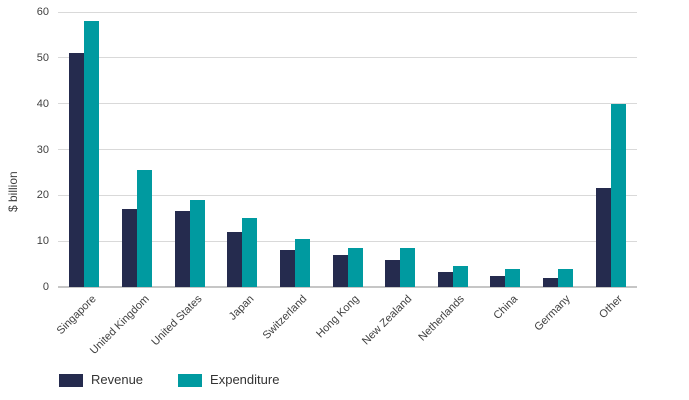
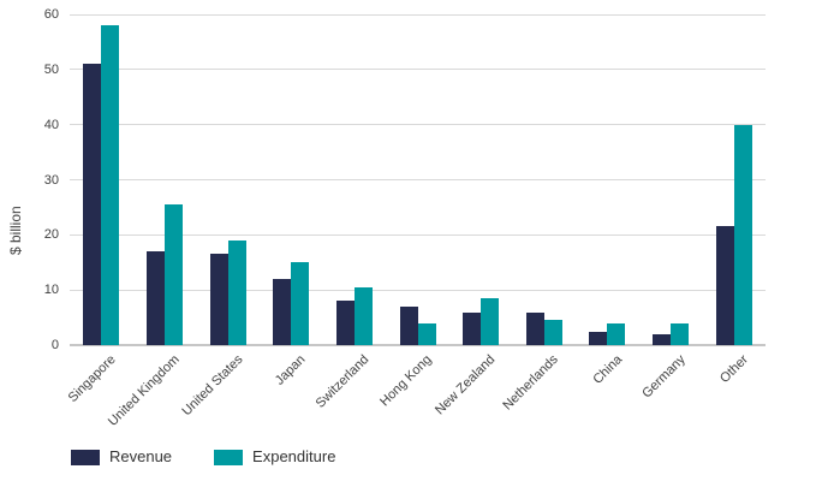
Expenditure/Hong Kong: 8 -> 4
Revenue/Netherlands: 3 -> 6
